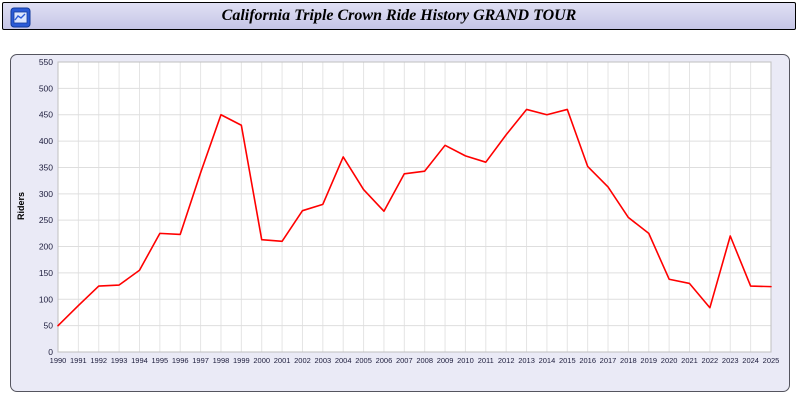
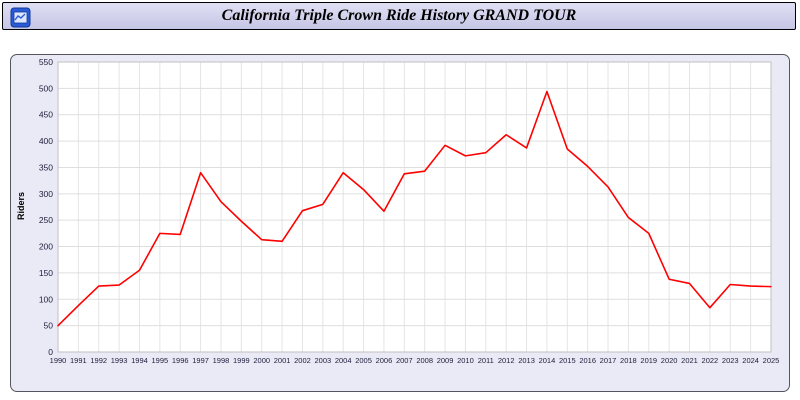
1998: 450 -> 280
1999: 430 -> 250
2004: 370 -> 340
2011: 360 -> 380
2013: 460 -> 390
2014: 450 -> 490
2015: 460 -> 380
2023: 220 -> 130
